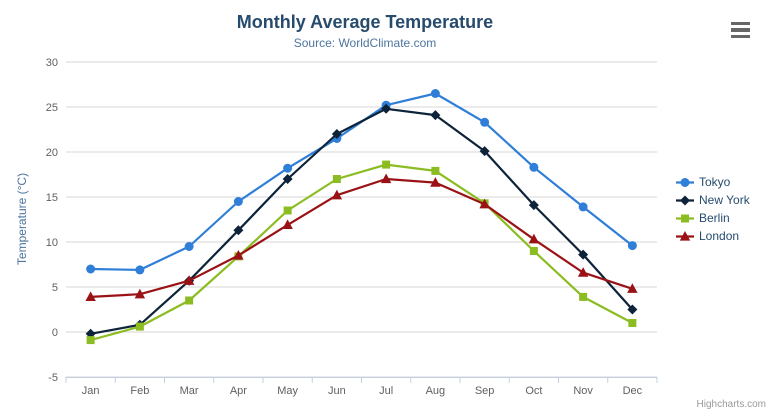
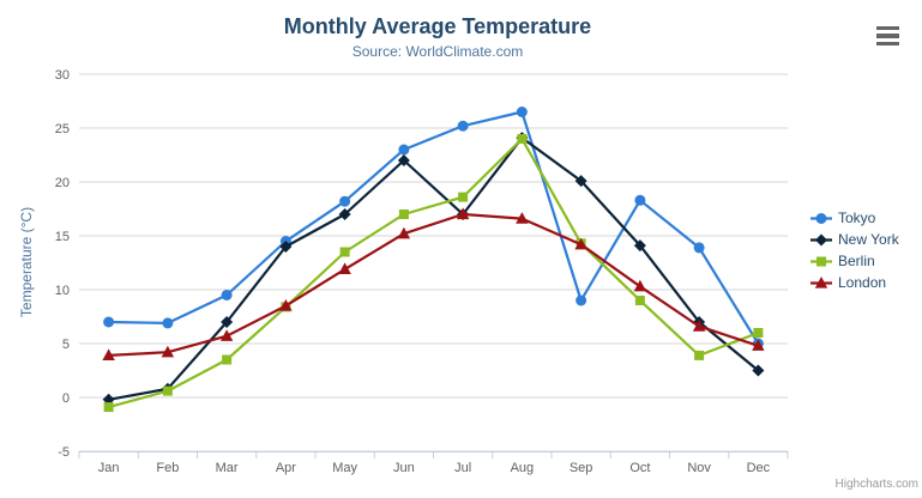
New York/Mar: 6 -> 7
New York/Apr: 11 -> 14
Tokyo/Jun: 22 -> 23
New York/Jul: 25 -> 17
Berlin/Aug: 18 -> 24
Tokyo/Sep: 23 -> 9
New York/Nov: 9 -> 7
Tokyo/Dec: 10 -> 5
Berlin/Dec: 1 -> 6
